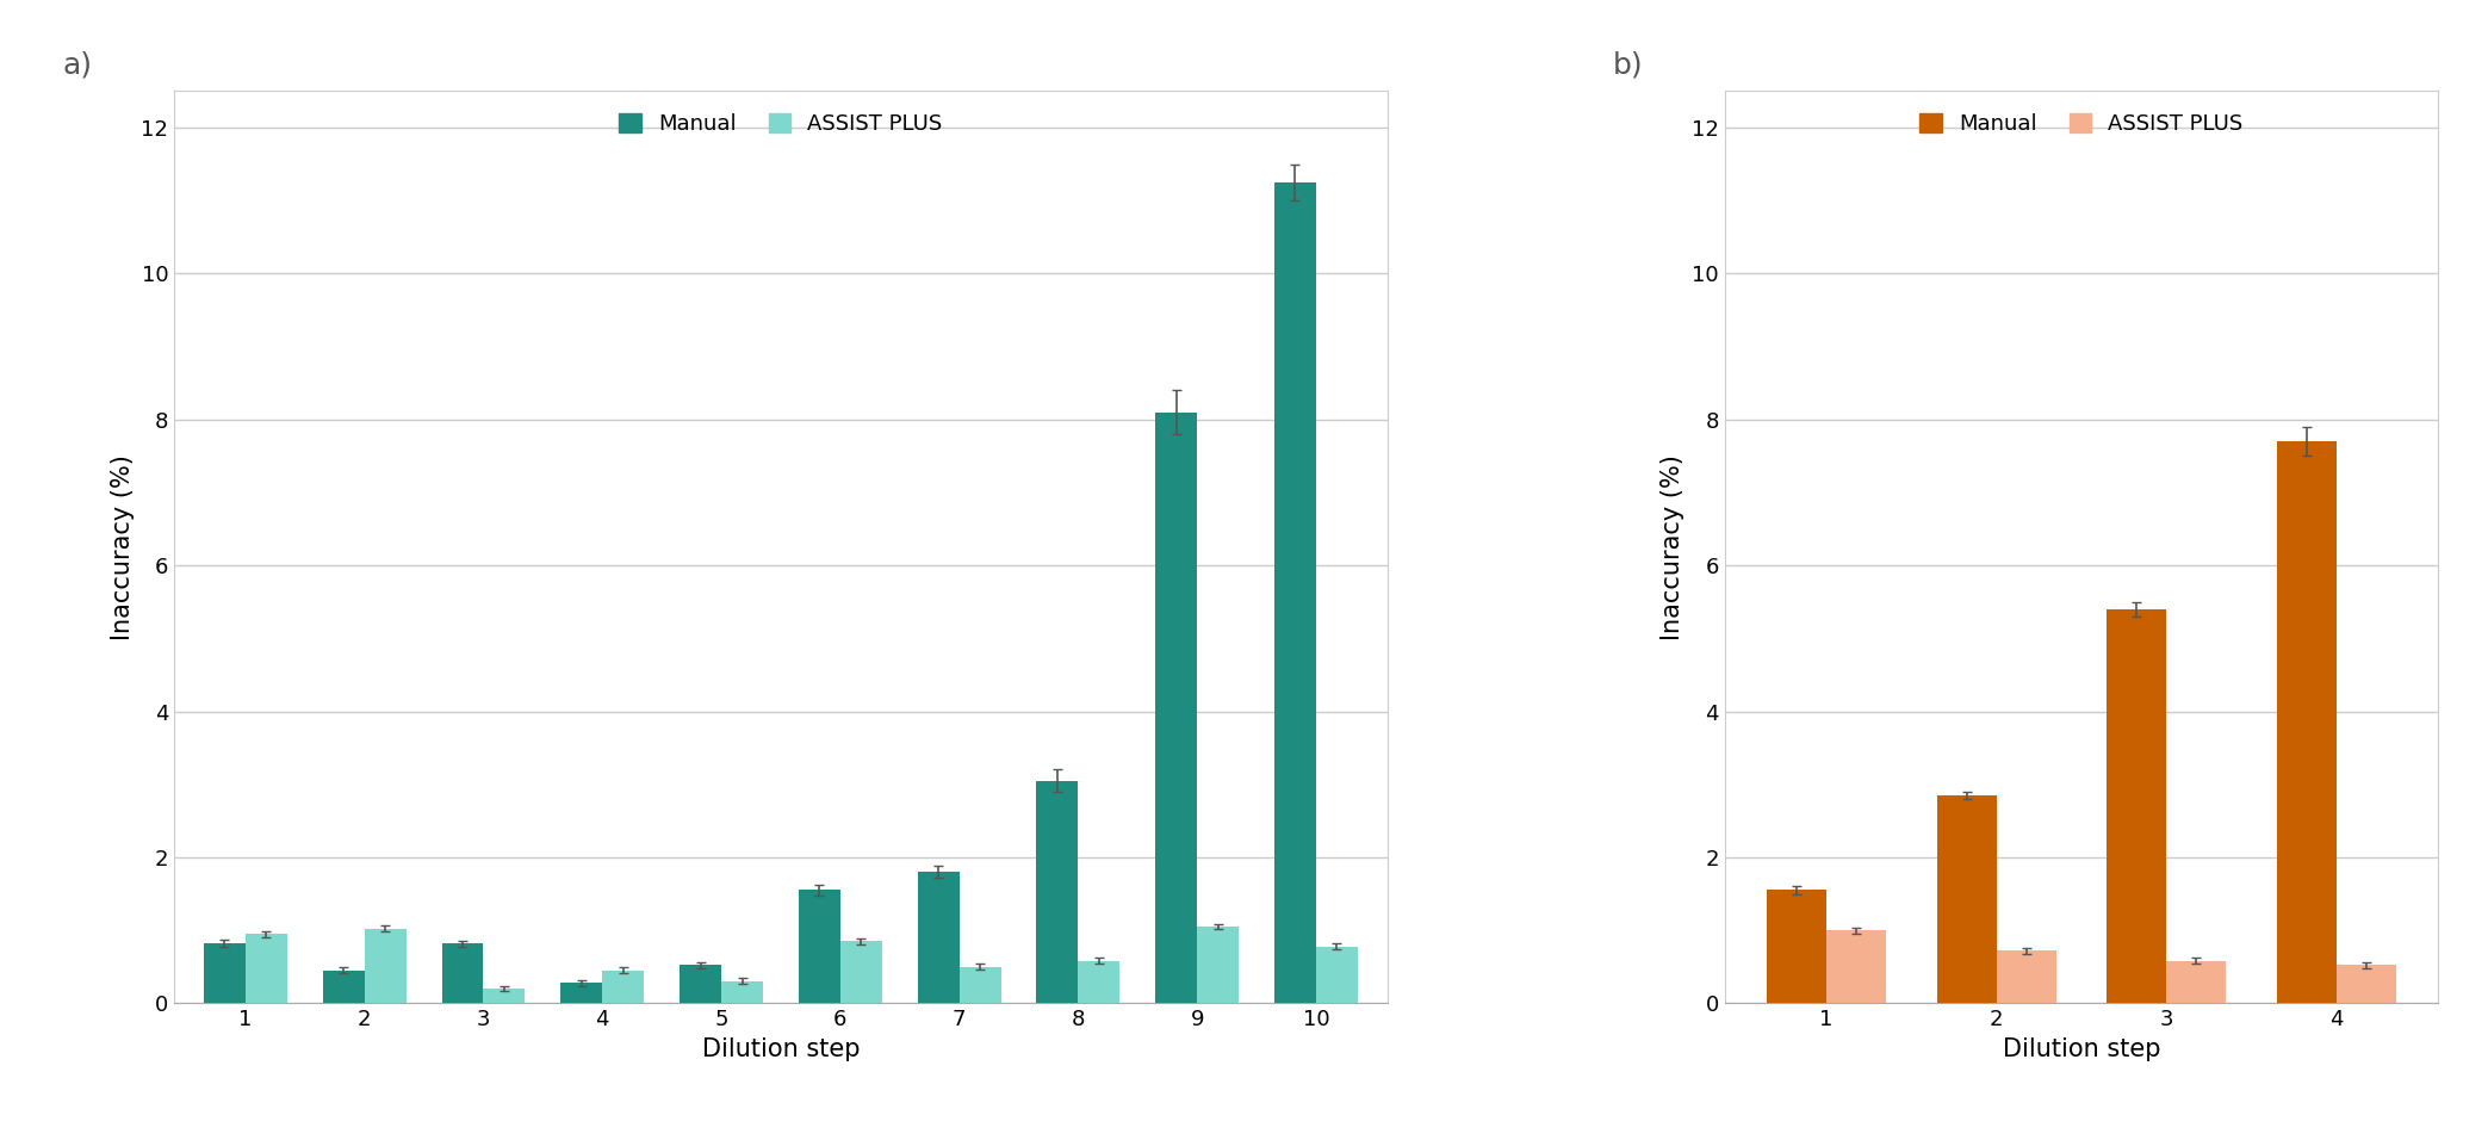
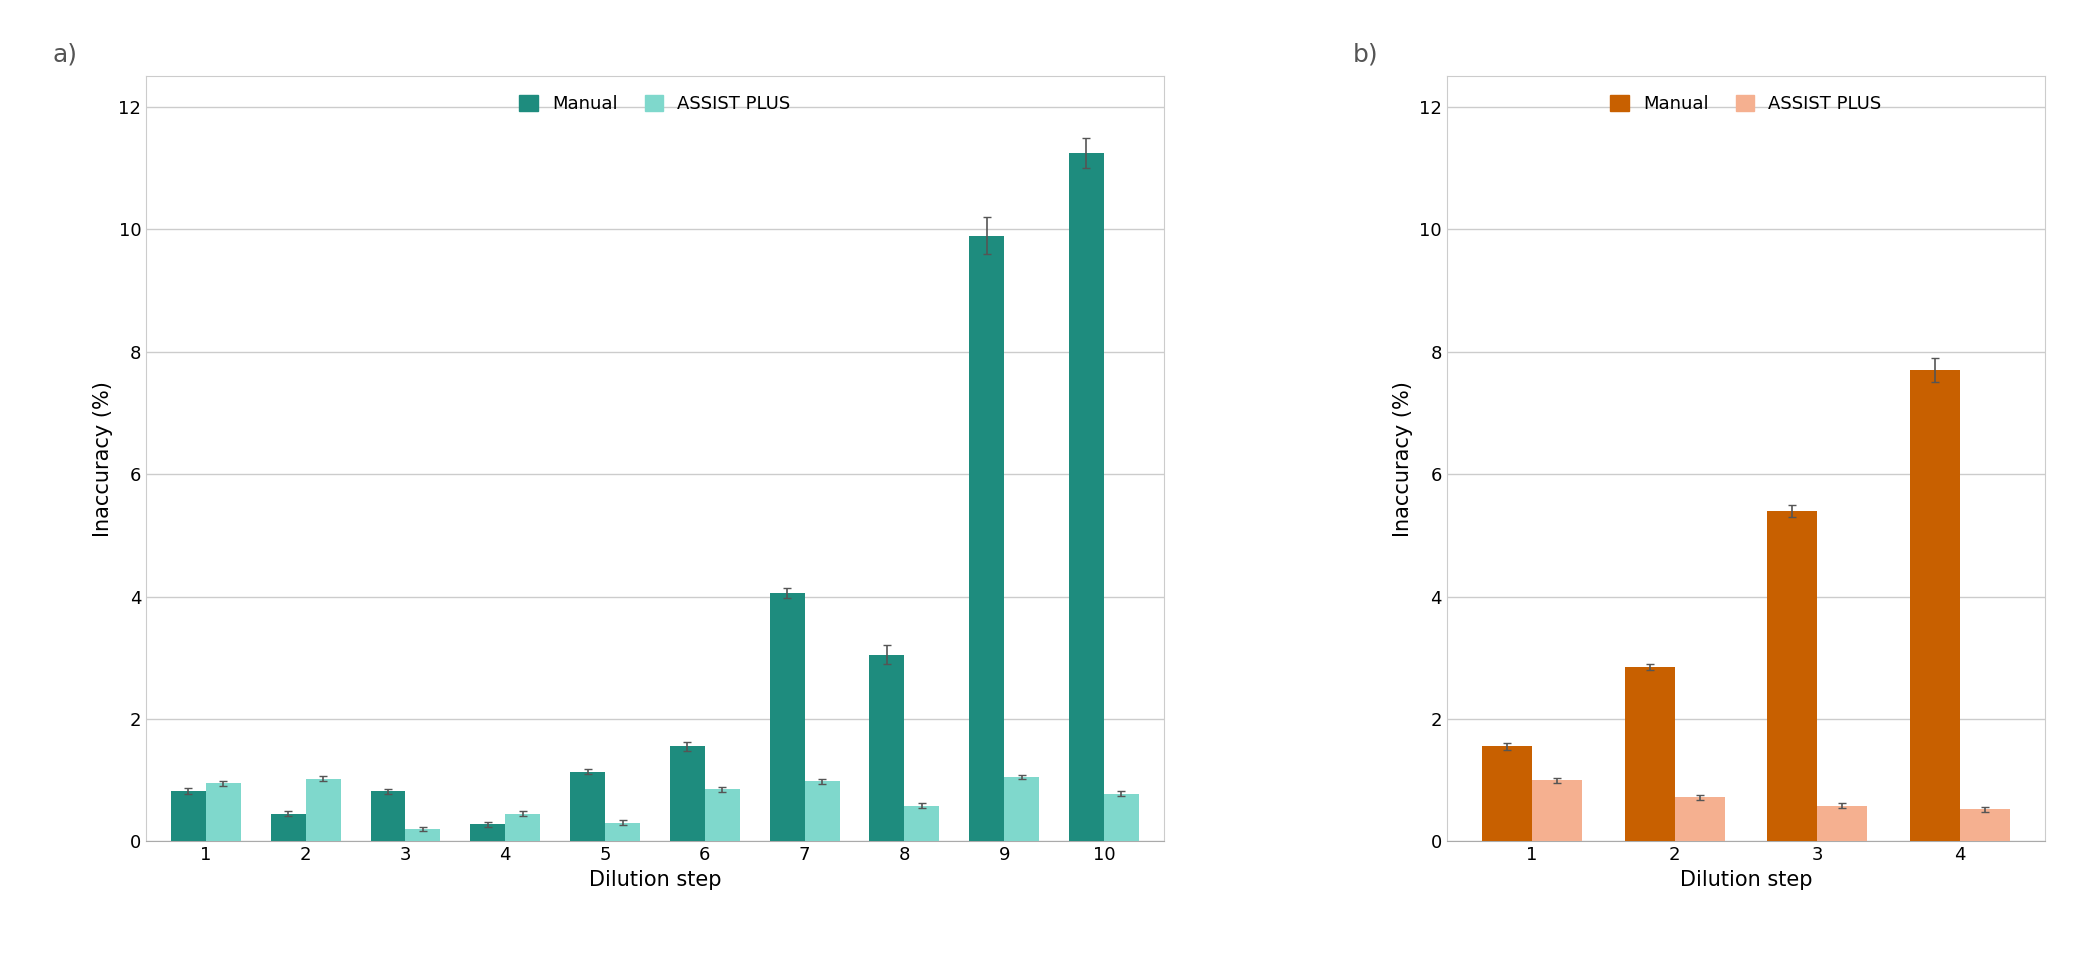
Manual/5: 0.52 -> 1.14
Manual/7: 1.80 -> 4.06
ASSIST PLUS/7: 0.50 -> 0.98
Manual/9: 8.10 -> 9.90
